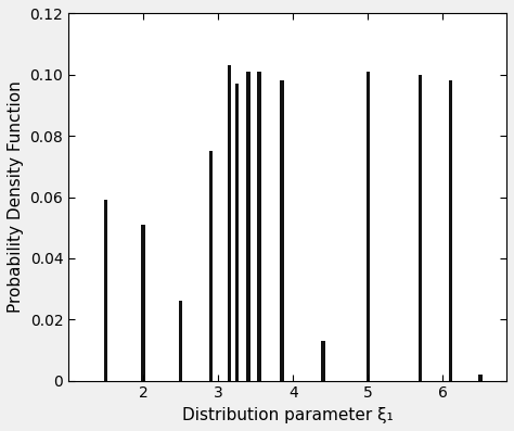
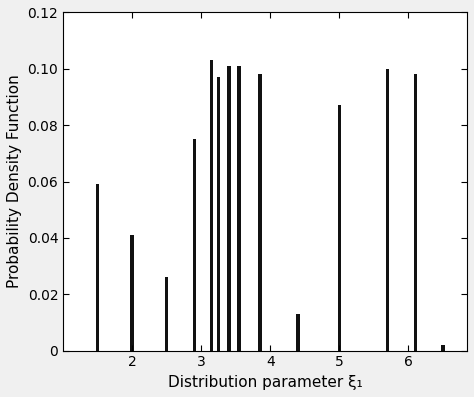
2: 0.051 -> 0.041
5: 0.101 -> 0.087
